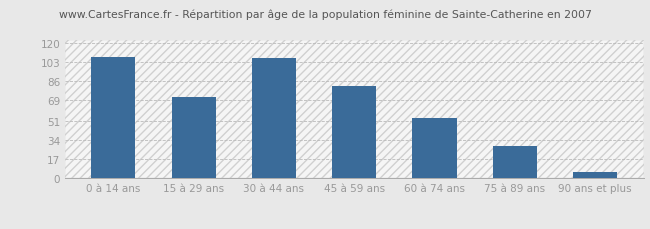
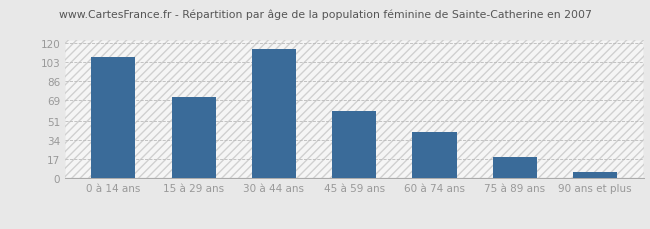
30 à 44 ans: 106 -> 114
45 à 59 ans: 82 -> 60
60 à 74 ans: 53 -> 41
75 à 89 ans: 29 -> 19
